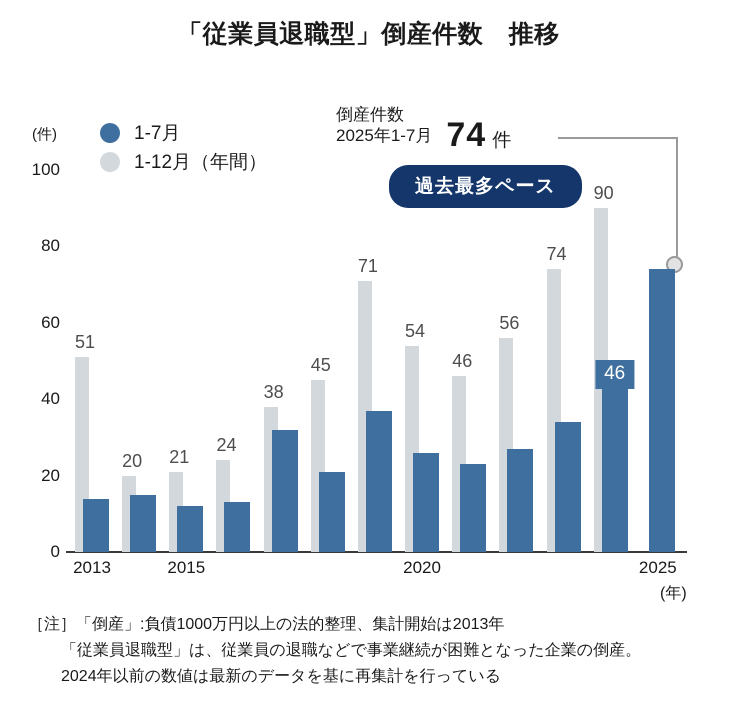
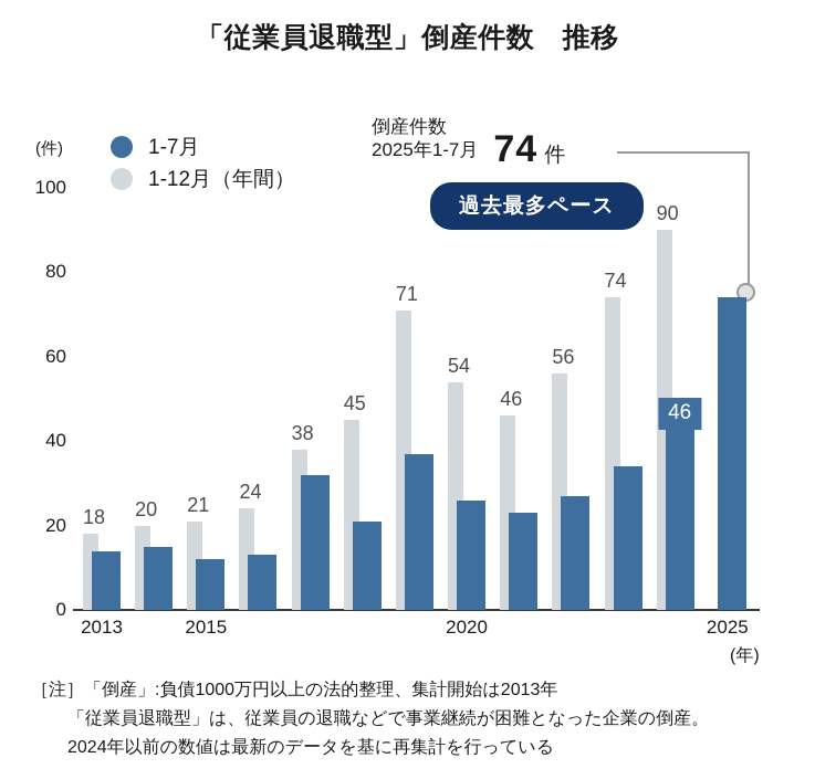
1-12月（年間）/2013: 51 -> 18
